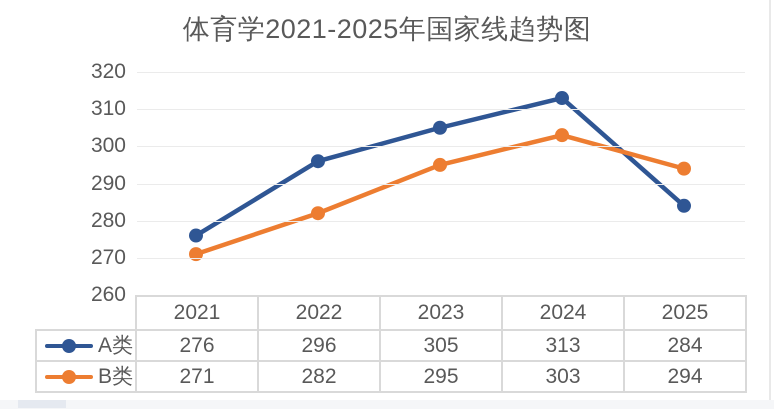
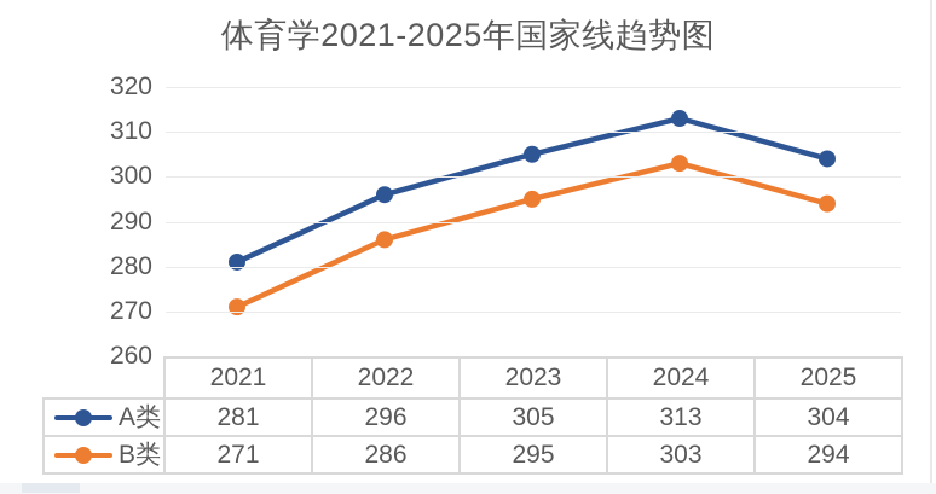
A类/2021: 276 -> 281
B类/2022: 282 -> 286
A类/2025: 284 -> 304
